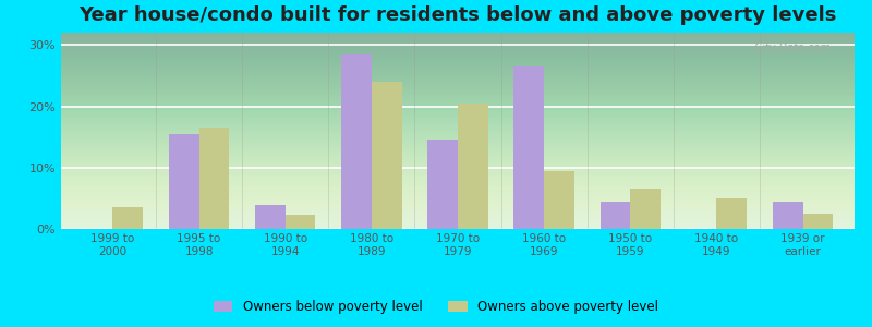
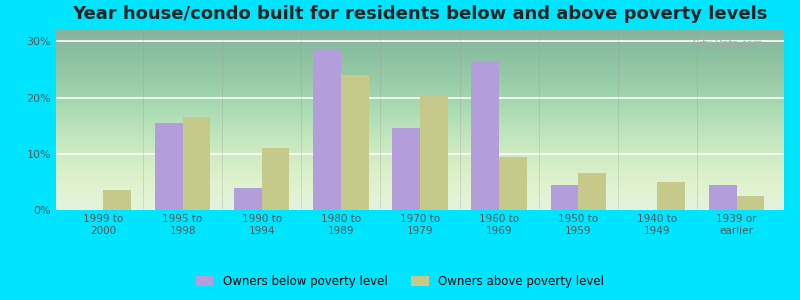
Owners above poverty level/1990 to 1994: 2.4% -> 11.0%
